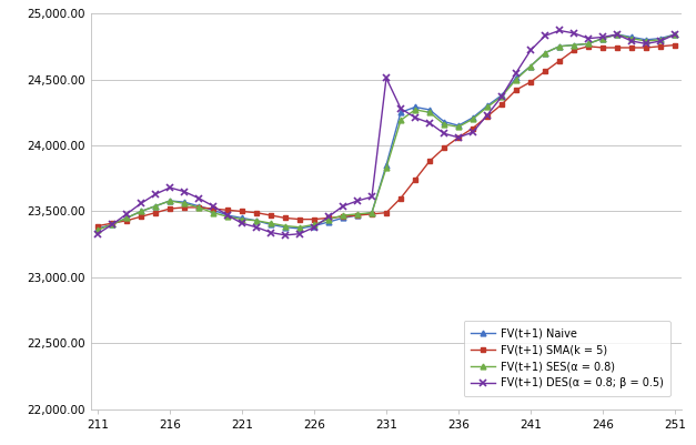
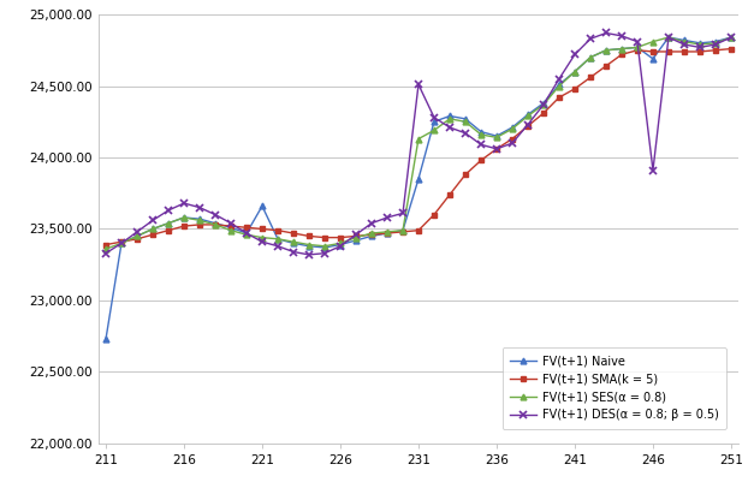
FV(t+1) Naive/211: 23,370 -> 22,730
FV(t+1) Naive/221: 23,450 -> 23,660
FV(t+1) SES(α = 0.8)/231: 23,830 -> 24,130
FV(t+1) Naive/246: 24,810 -> 24,690
FV(t+1) DES(α = 0.8; β = 0.5)/246: 24,820 -> 23,910
